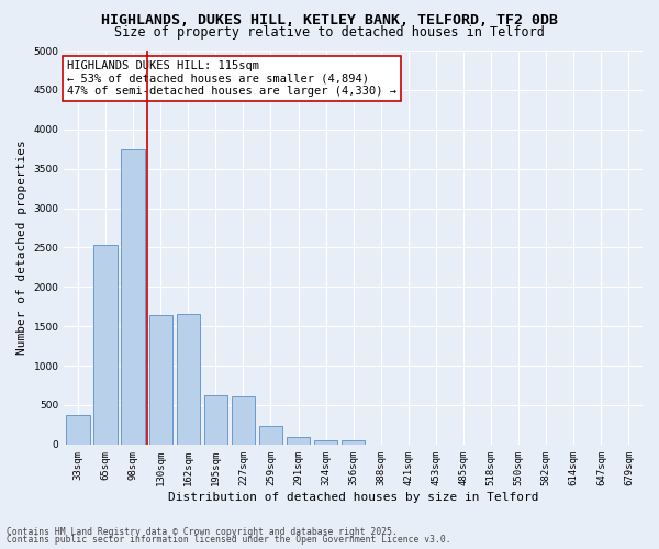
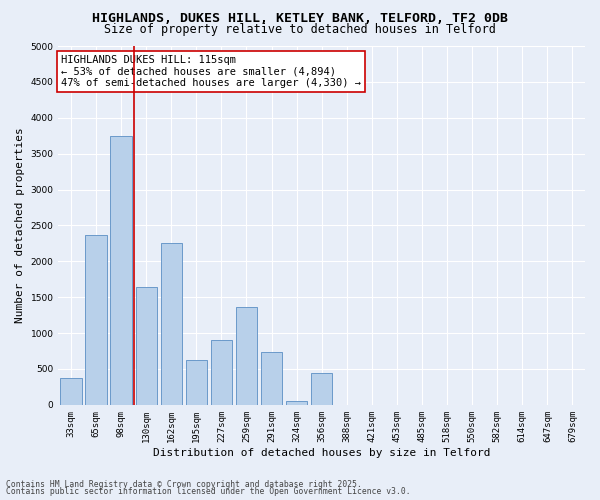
65sqm: 2530 -> 2360
162sqm: 1650 -> 2260
227sqm: 610 -> 900
259sqm: 230 -> 1360
291sqm: 100 -> 740
356sqm: 50 -> 440
